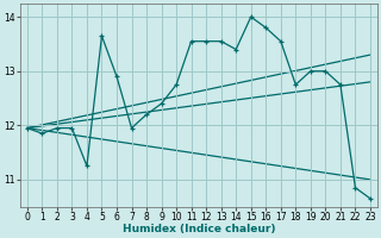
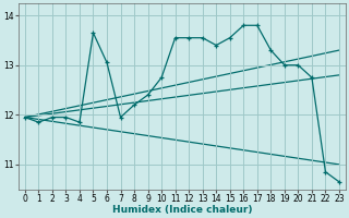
4: 11.25 -> 11.85
6: 12.90 -> 13.05
15: 14.00 -> 13.55
17: 13.55 -> 13.80
18: 12.75 -> 13.30
